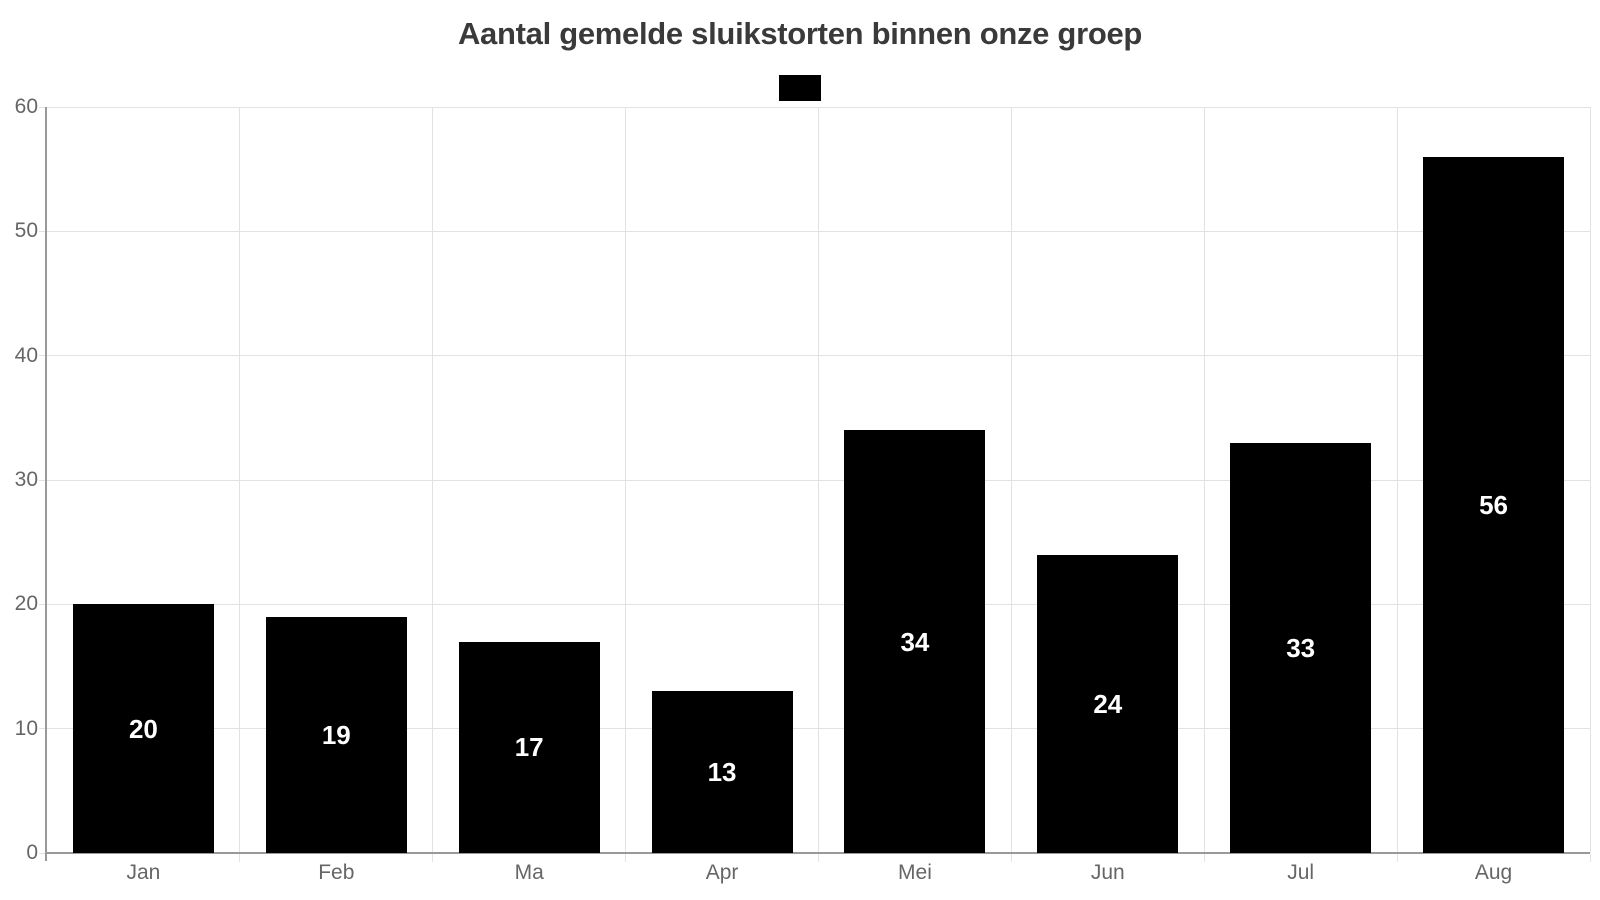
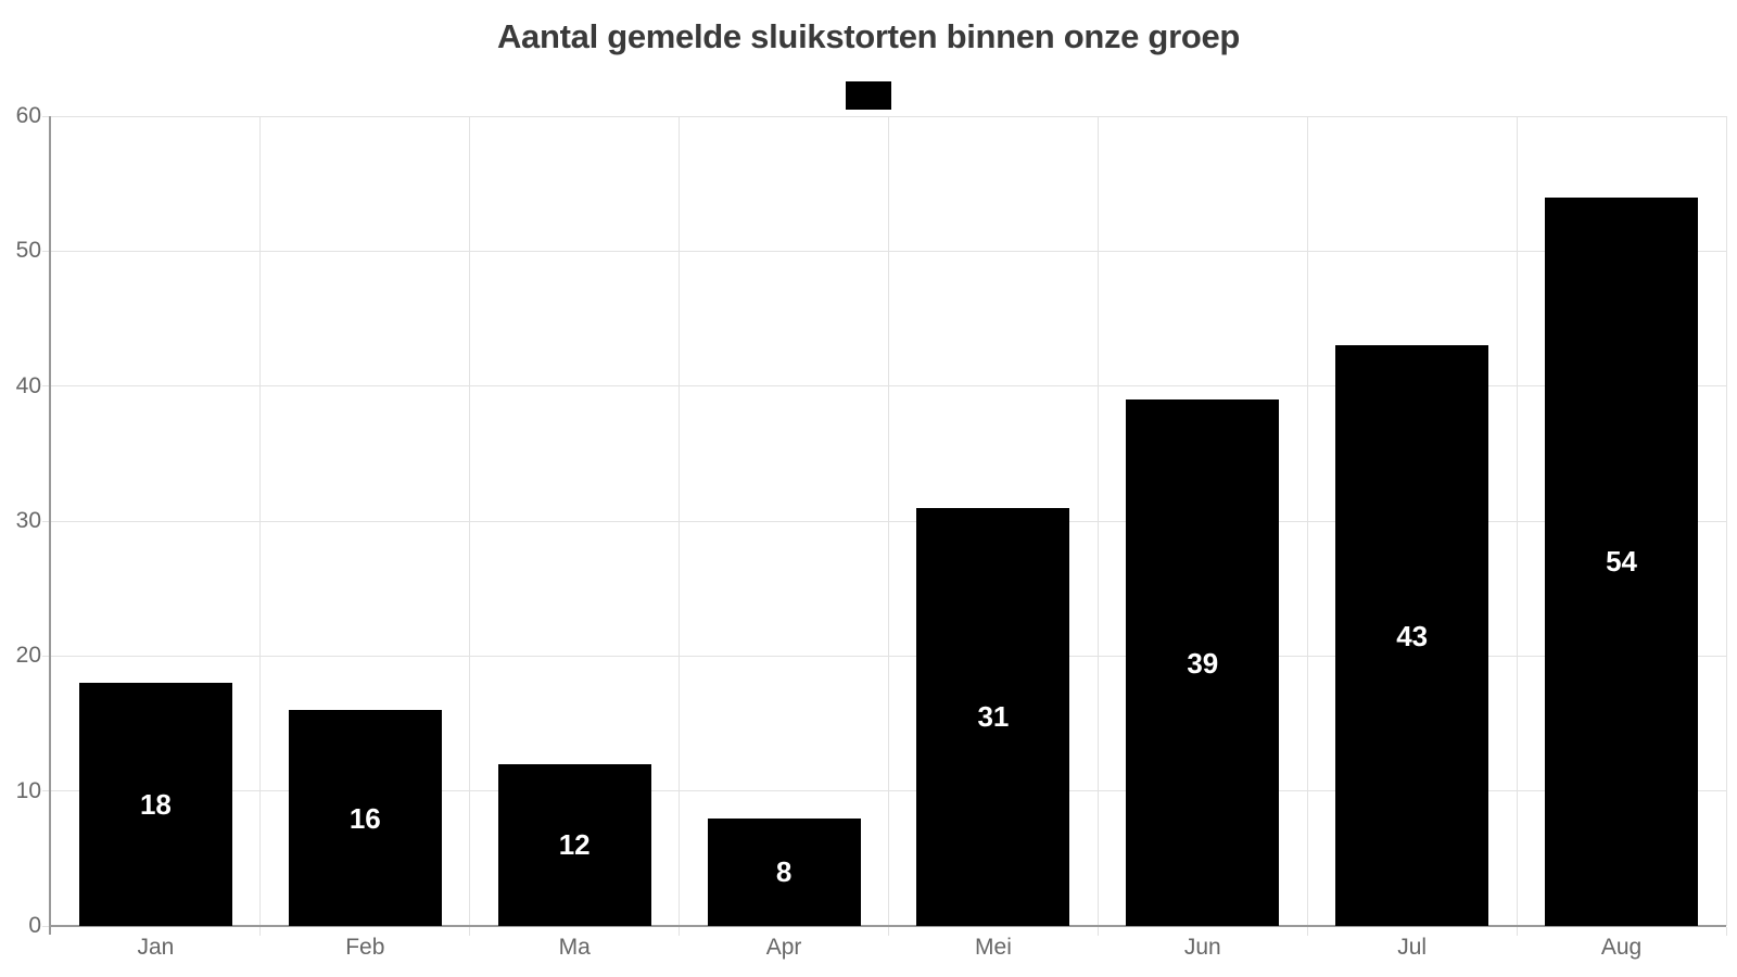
Jan: 20 -> 18
Feb: 19 -> 16
Ma: 17 -> 12
Apr: 13 -> 8
Mei: 34 -> 31
Jun: 24 -> 39
Jul: 33 -> 43
Aug: 56 -> 54
